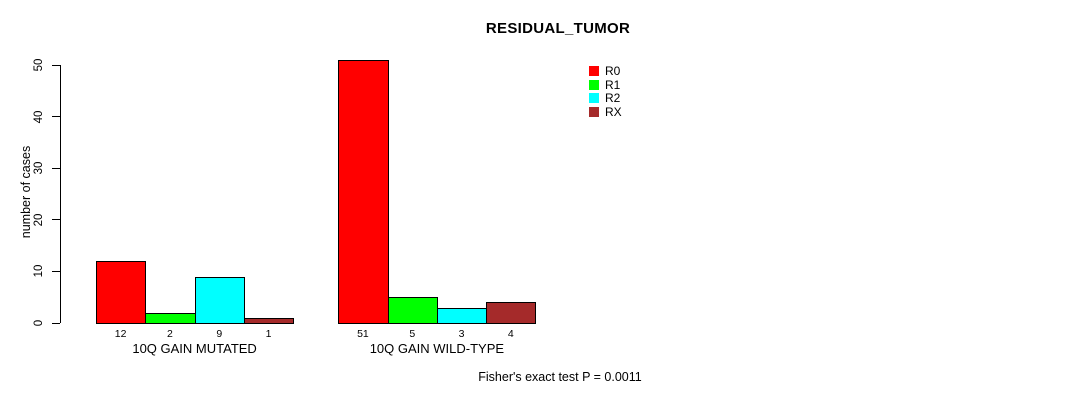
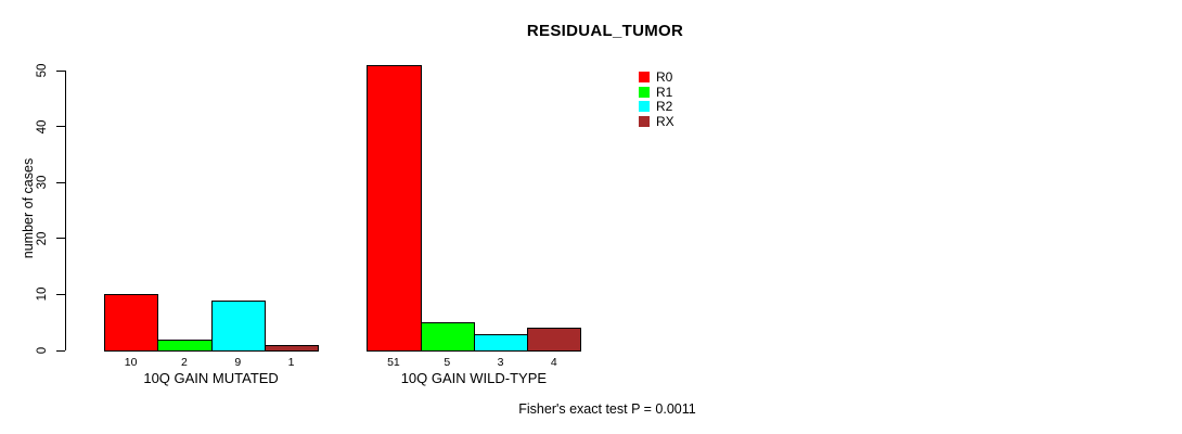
R0/10Q GAIN MUTATED: 12 -> 10
